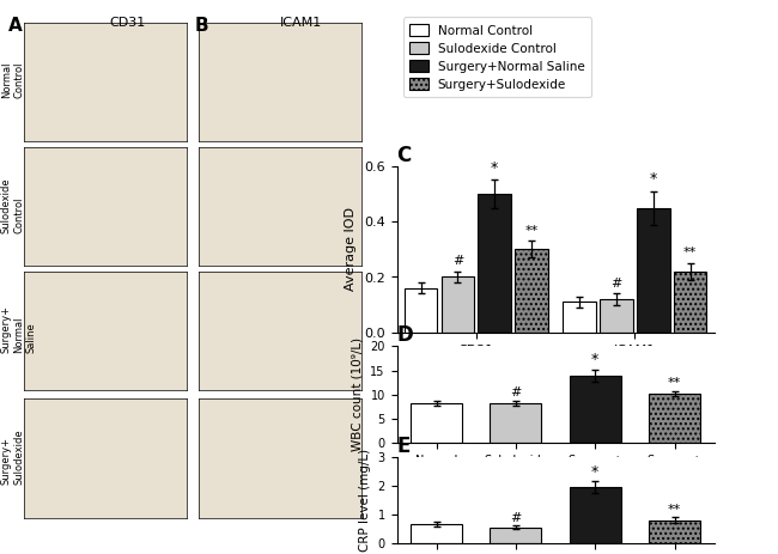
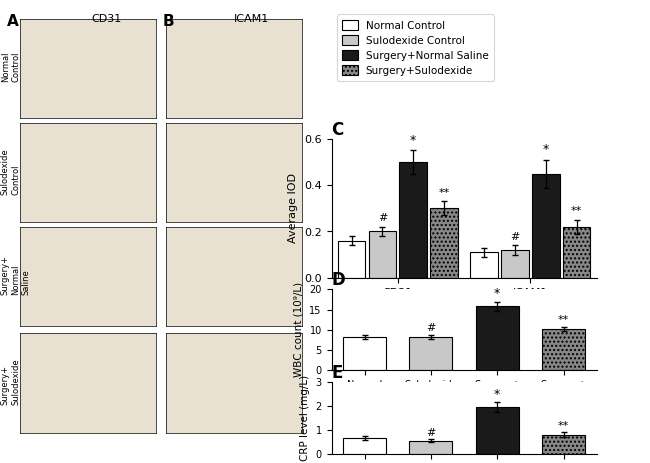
D/Surgery+ Normal Saline: 14.0 -> 15.8
